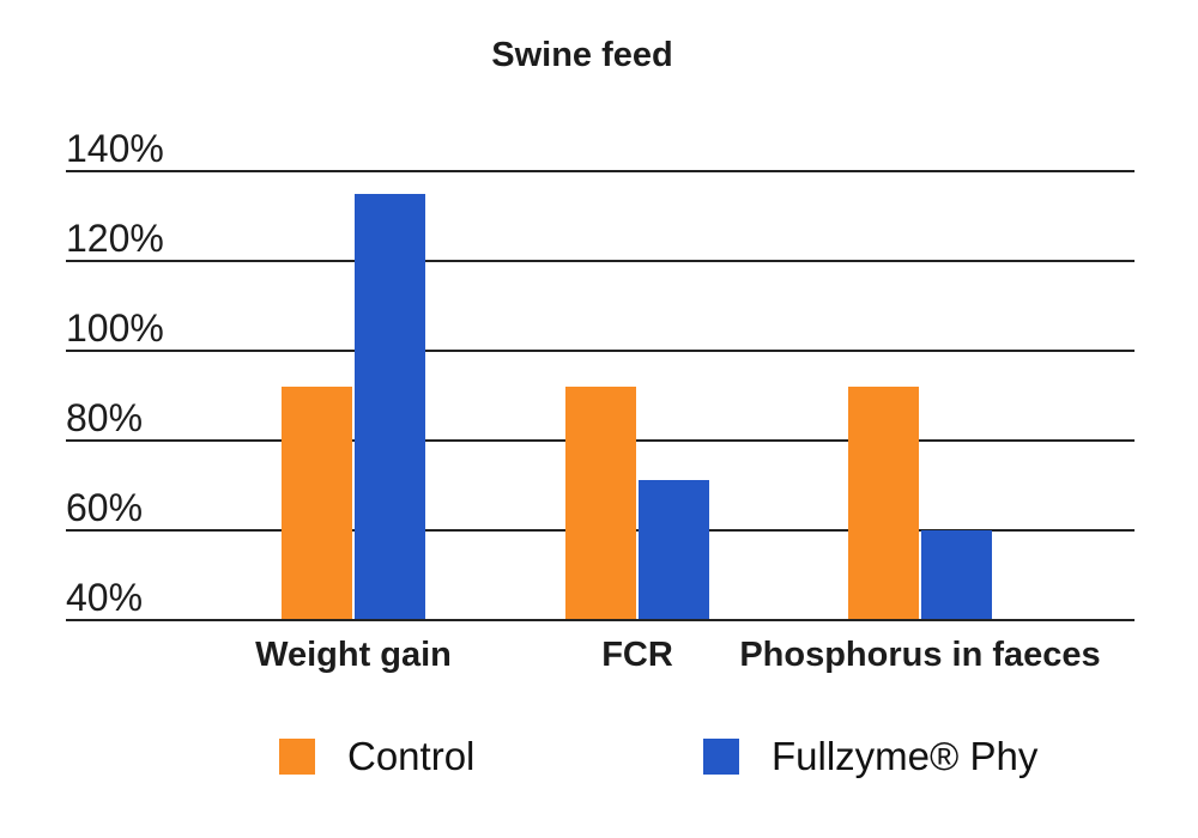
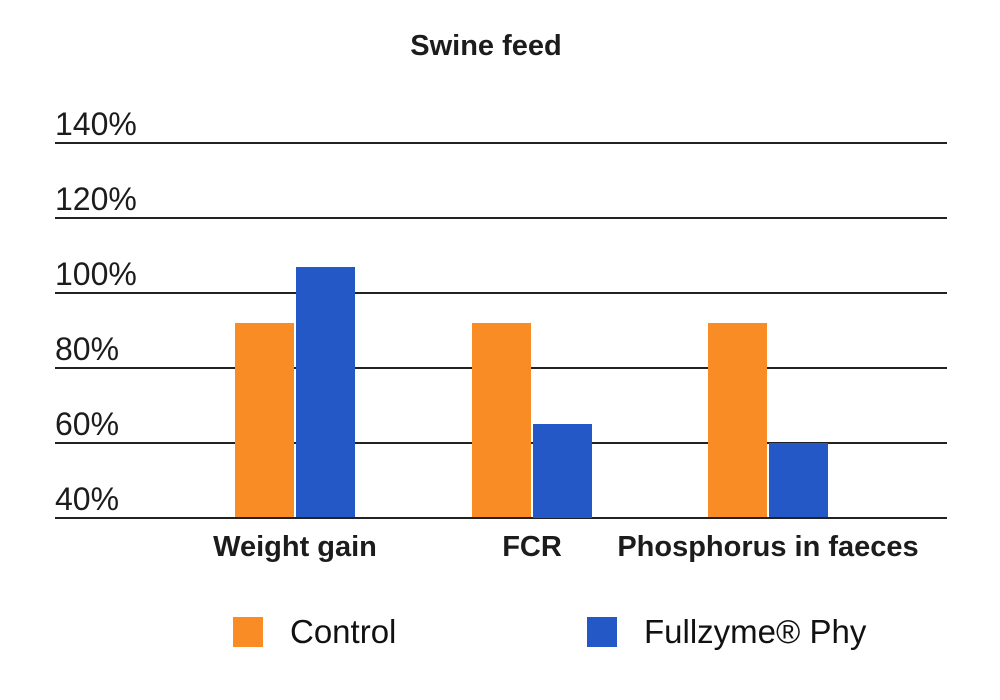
Fullzyme® Phy/Weight gain: 135% -> 107%
Fullzyme® Phy/FCR: 71% -> 65%
